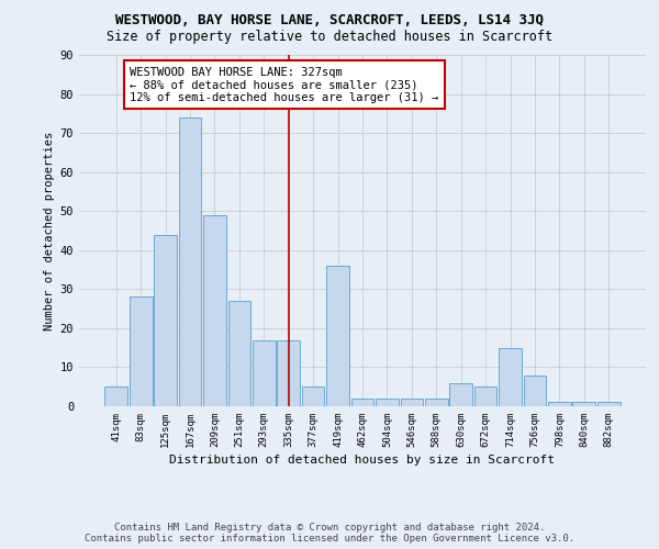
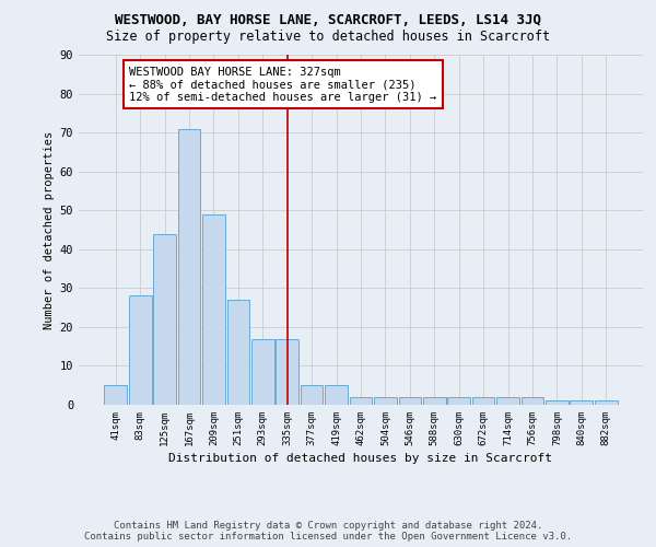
167sqm: 74 -> 71
419sqm: 36 -> 5
630sqm: 6 -> 2
672sqm: 5 -> 2
714sqm: 15 -> 2
756sqm: 8 -> 2
